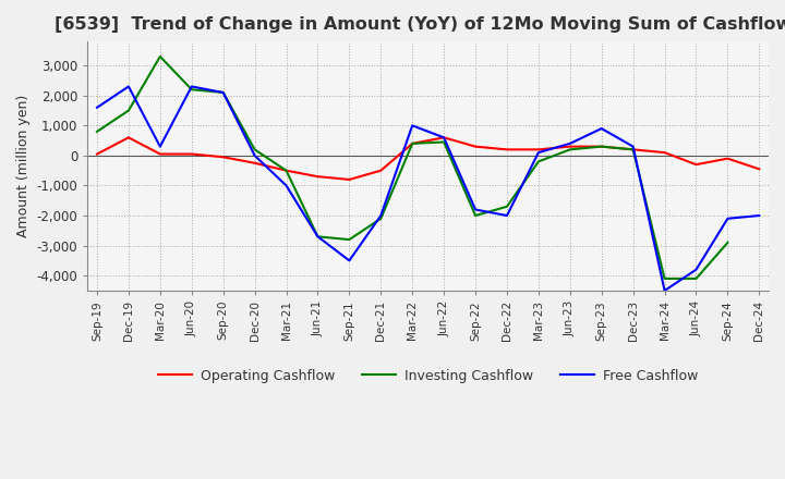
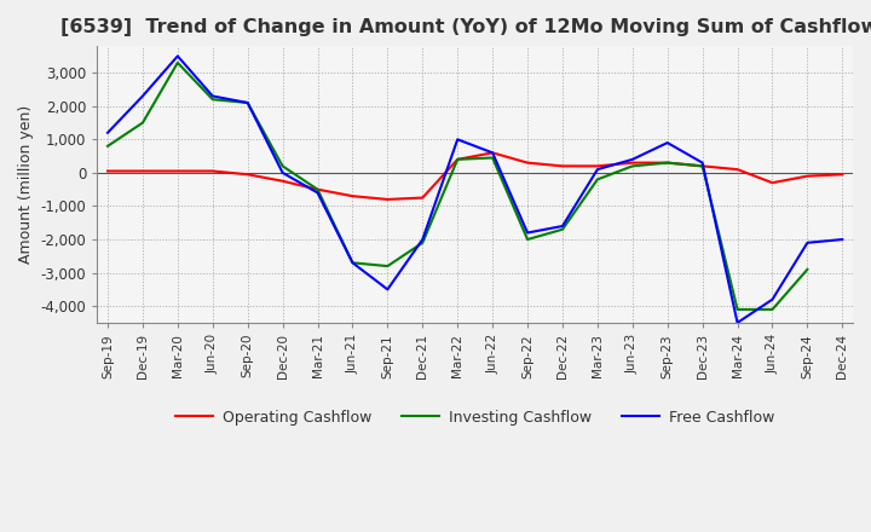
Free Cashflow/Sep-19: 1,600 -> 1,200
Operating Cashflow/Dec-19: 600 -> 50
Free Cashflow/Mar-20: 300 -> 3,500
Free Cashflow/Mar-21: -1,000 -> -600
Operating Cashflow/Dec-21: -500 -> -750
Free Cashflow/Dec-22: -2,000 -> -1,600
Operating Cashflow/Dec-24: -450 -> -50
